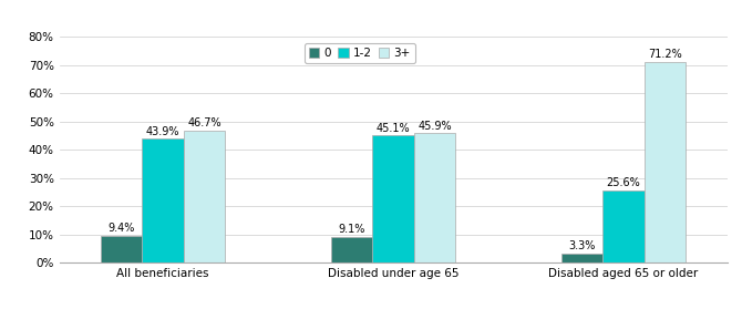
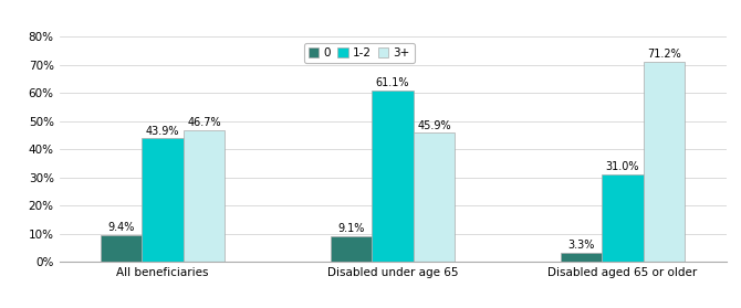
1-2/Disabled under age 65: 45.1% -> 61.1%
1-2/Disabled aged 65 or older: 25.6% -> 31.0%
